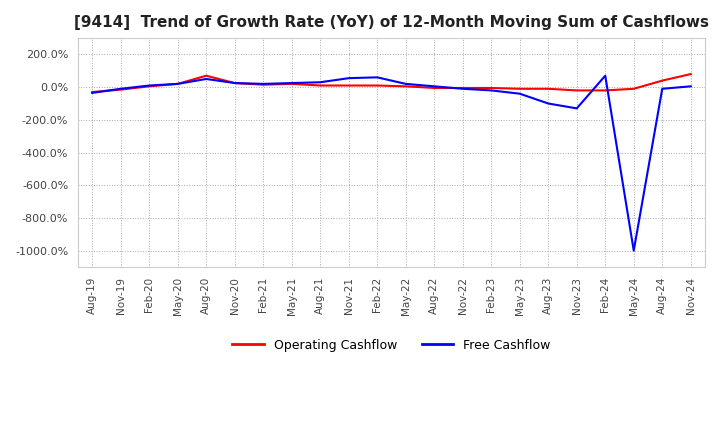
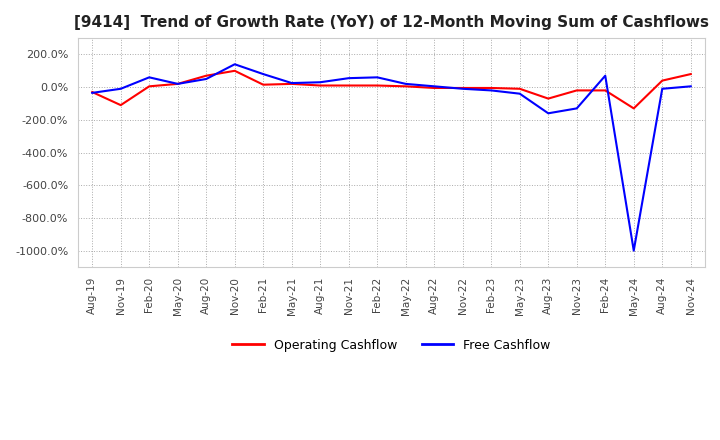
Operating Cashflow/Nov-19: -20% -> -110%
Free Cashflow/Feb-20: 10% -> 60%
Operating Cashflow/Nov-20: 20% -> 100%
Free Cashflow/Nov-20: 20% -> 140%
Free Cashflow/Feb-21: 20% -> 80%
Operating Cashflow/Aug-23: -10% -> -70%
Free Cashflow/Aug-23: -100% -> -160%
Operating Cashflow/May-24: -10% -> -130%
